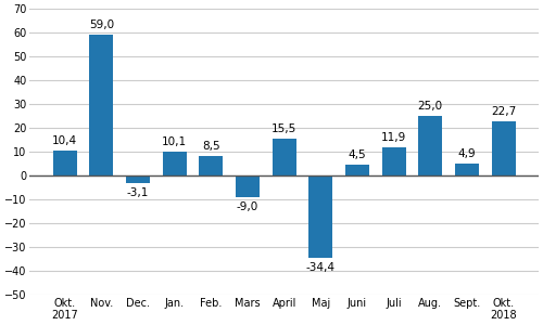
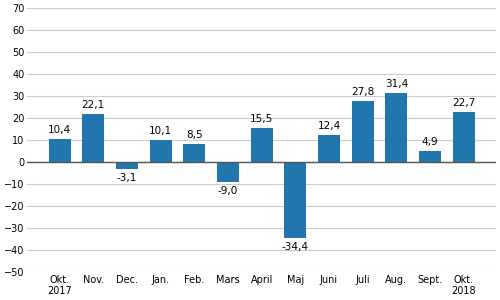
Nov.: 59,0 -> 22,1
Juni: 4,5 -> 12,4
Juli: 11,9 -> 27,8
Aug.: 25,0 -> 31,4
